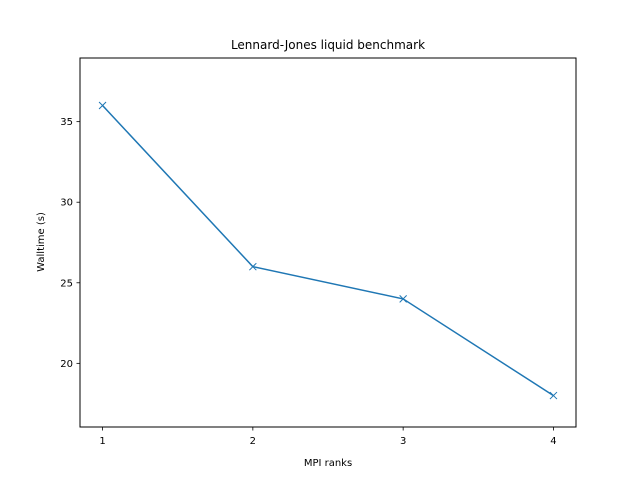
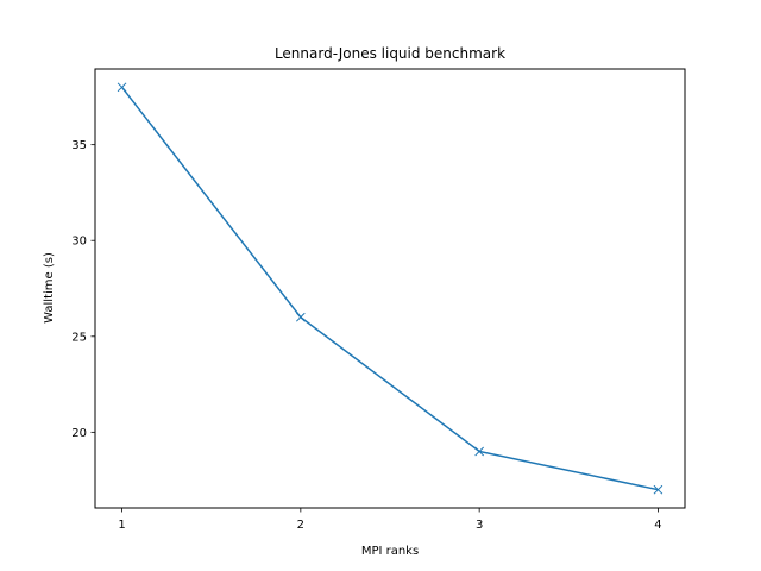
1: 36 -> 38
3: 24 -> 19
4: 18 -> 17
